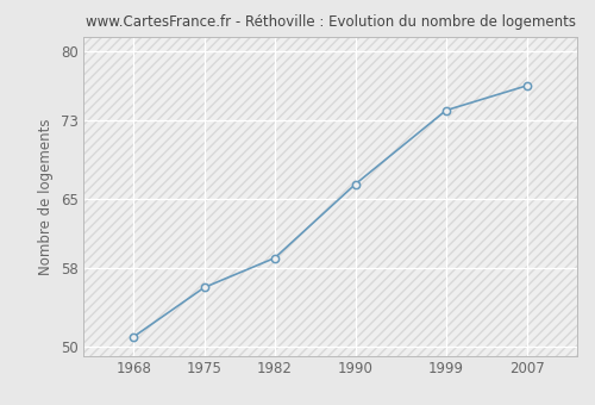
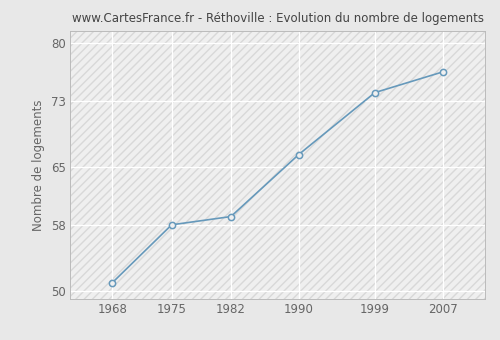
1975: 56.0 -> 58.0
